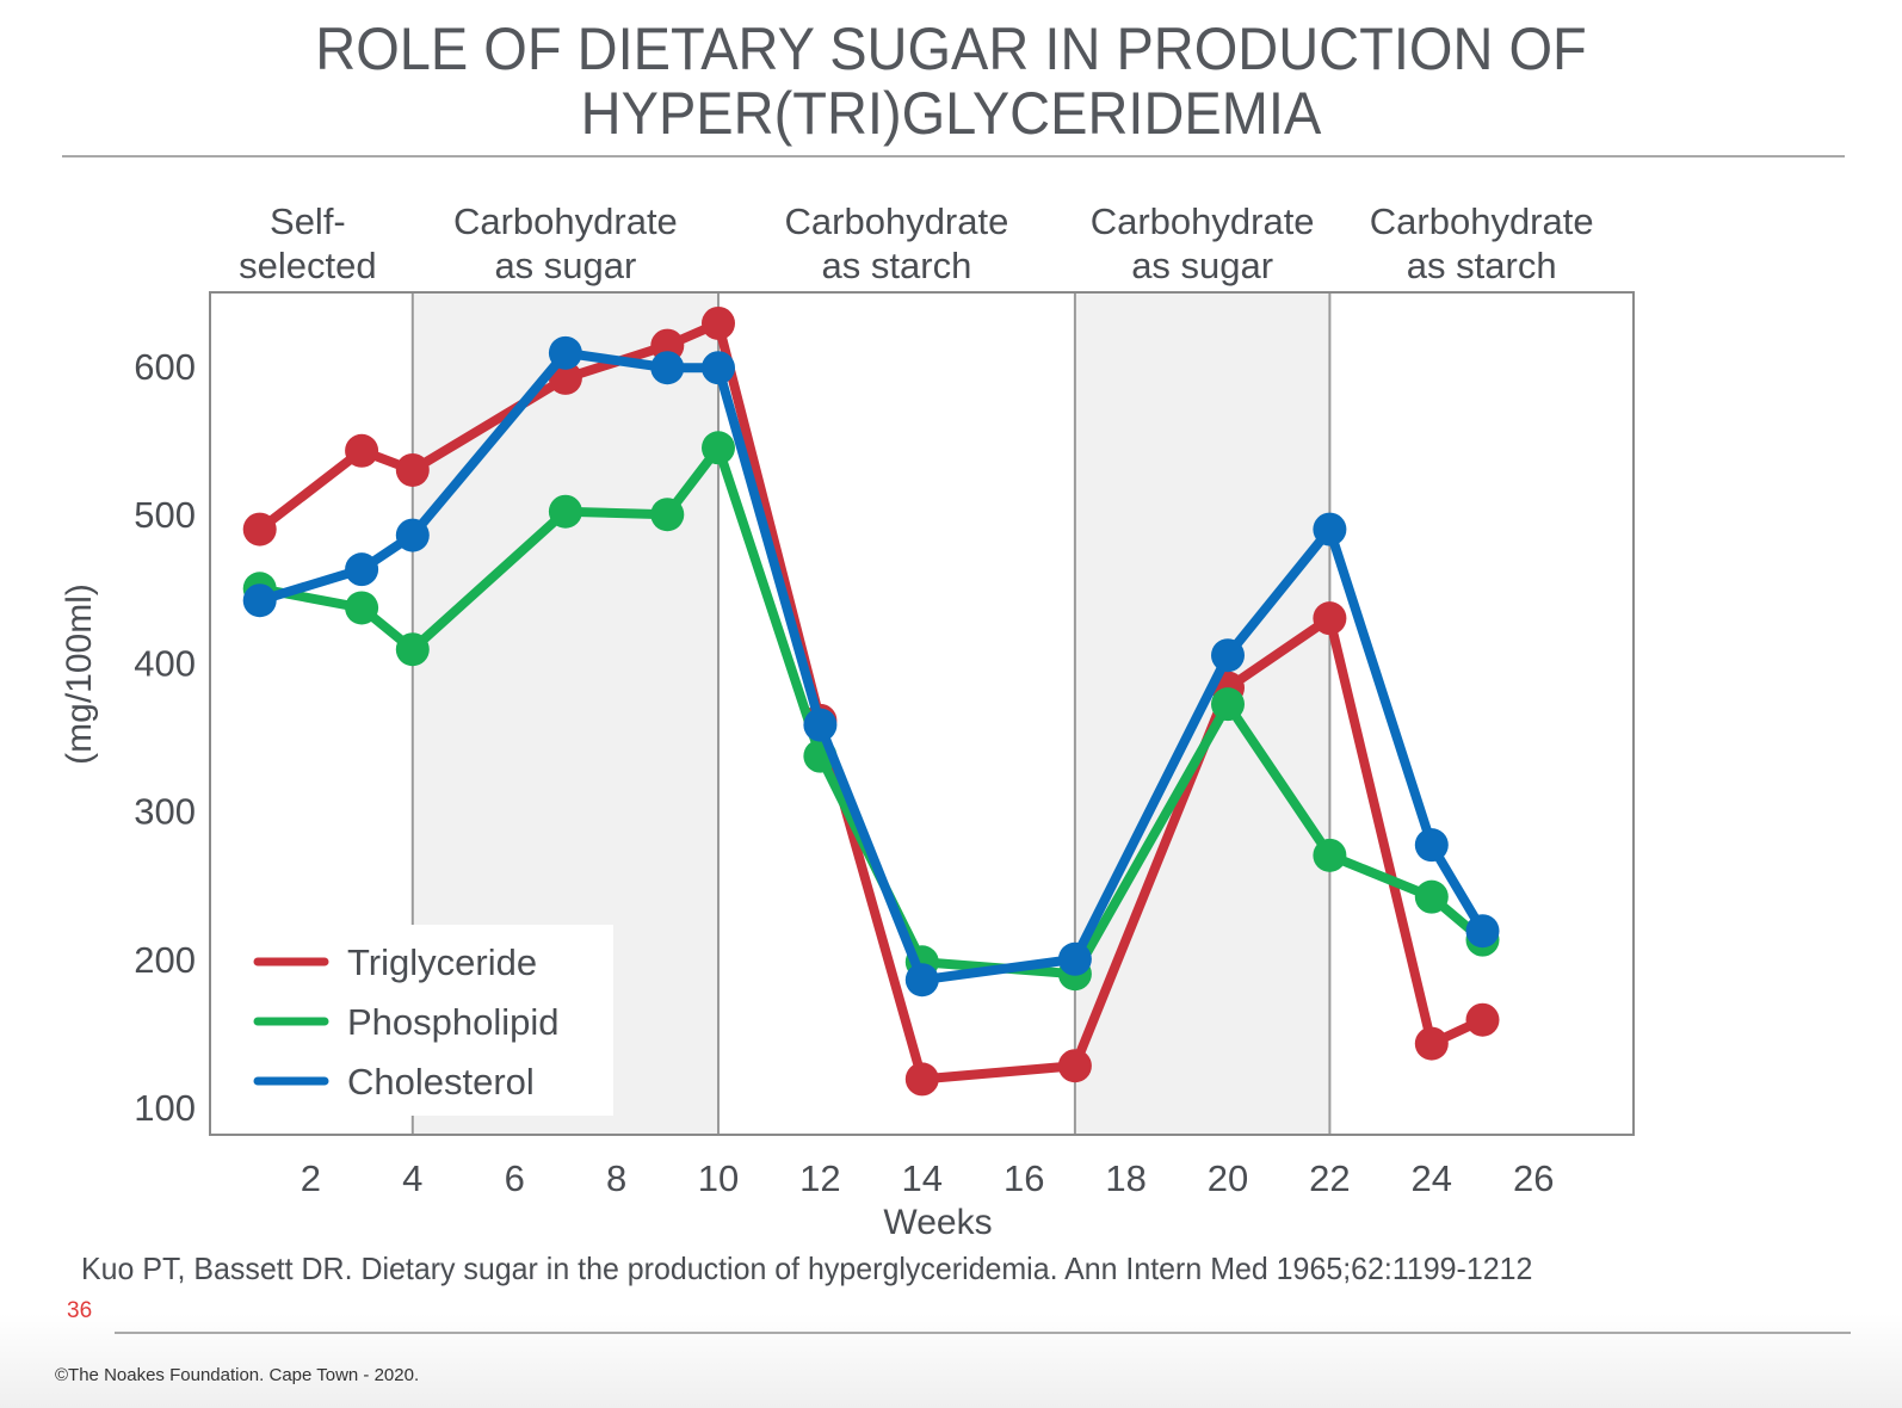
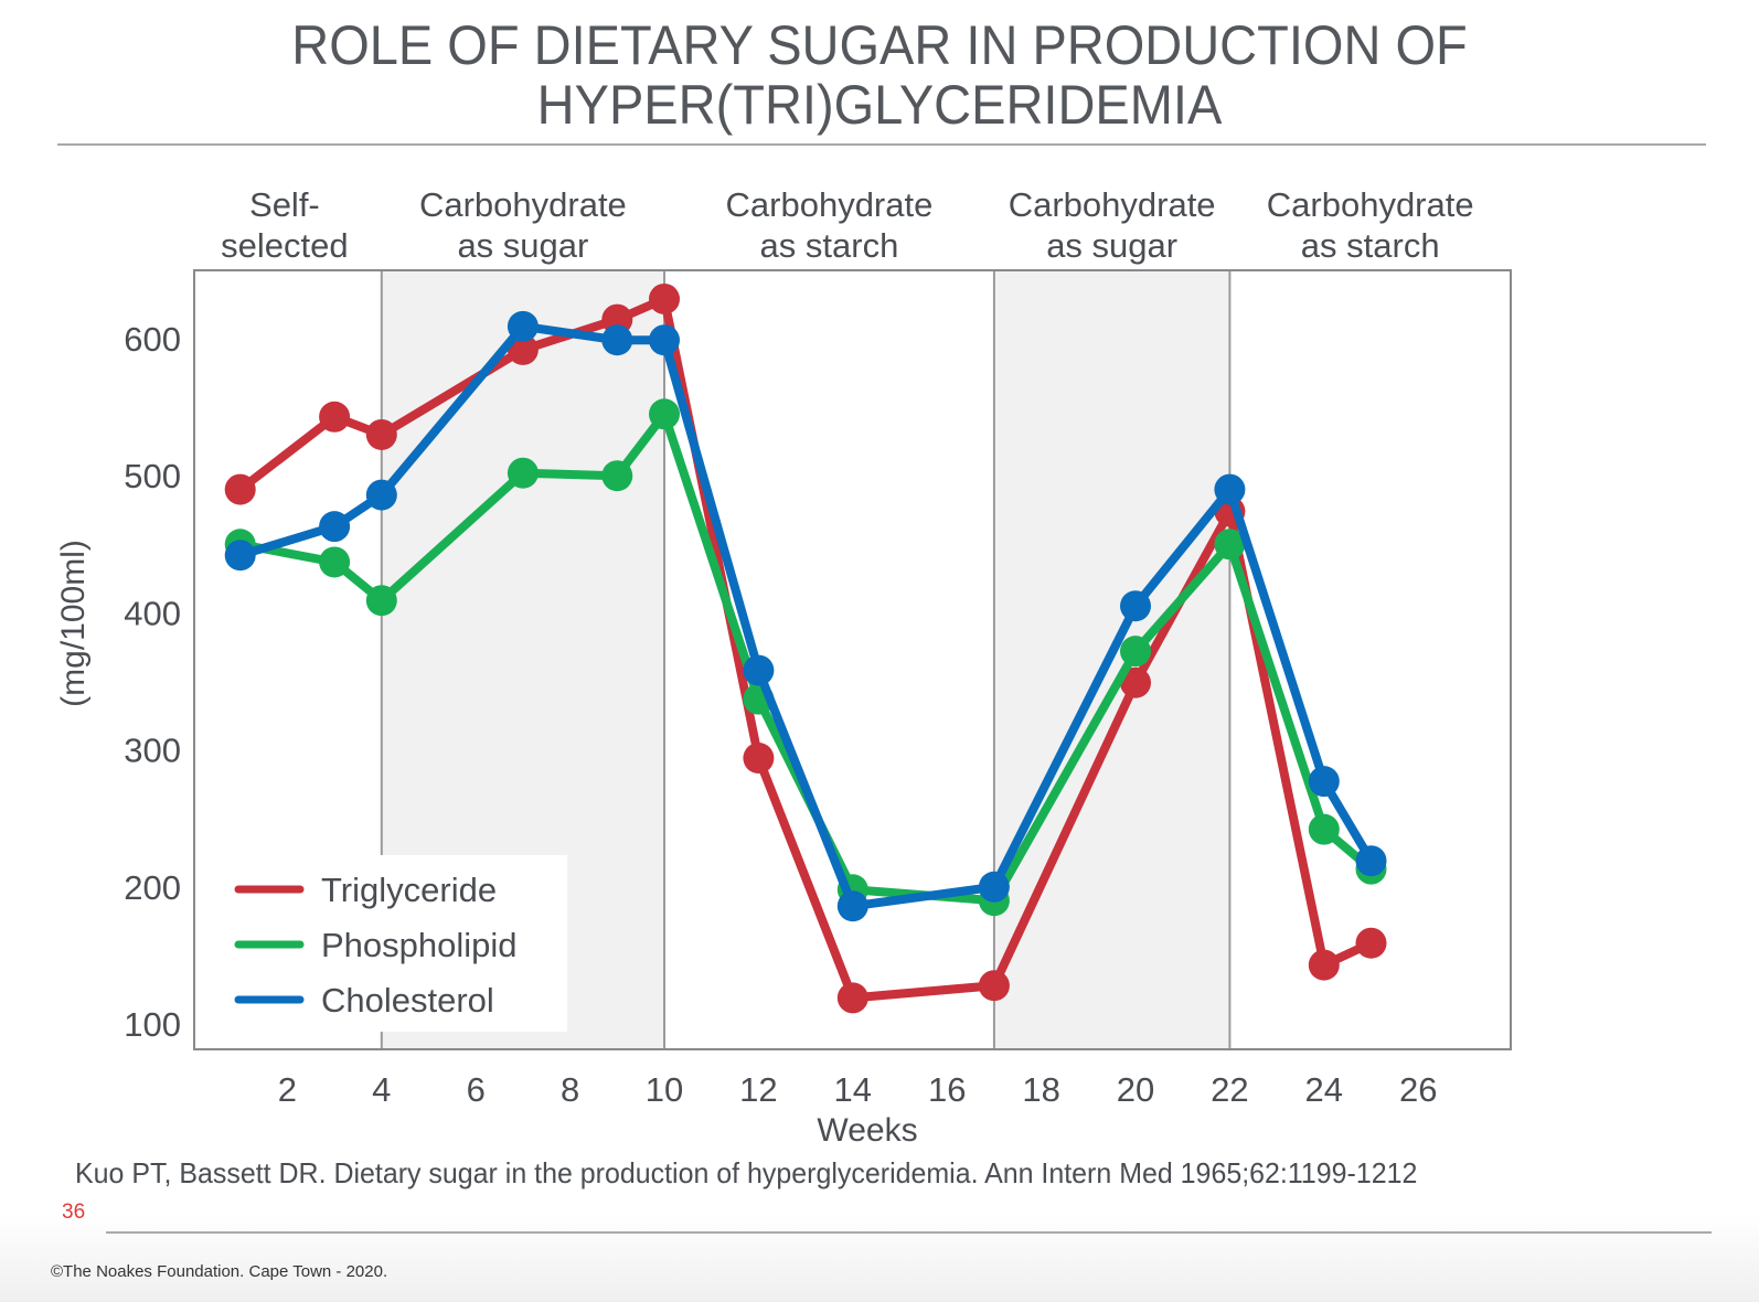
Triglyceride/12: 361 -> 294
Triglyceride/20: 383 -> 349
Triglyceride/22: 430 -> 474
Phospholipid/22: 270 -> 450
